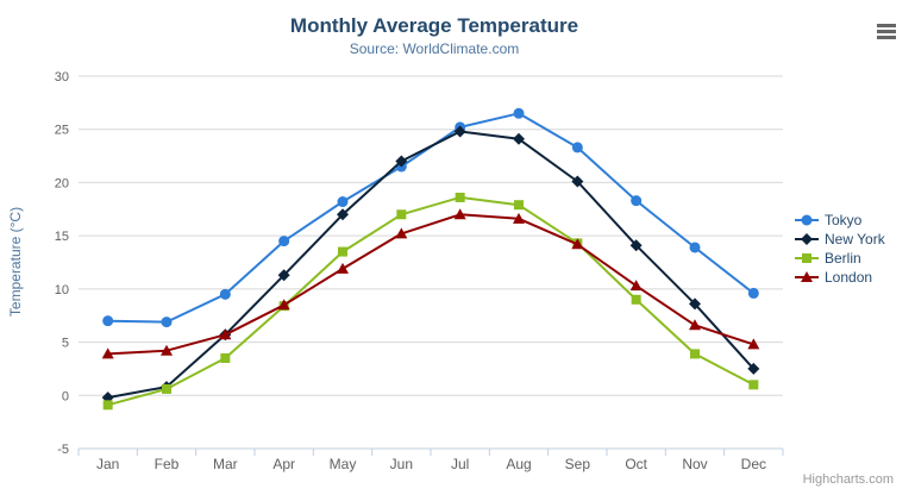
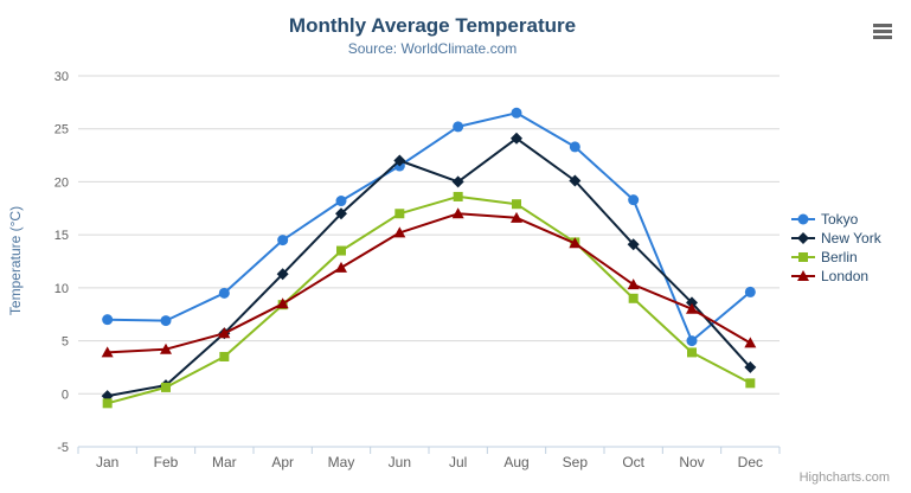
New York/Jul: 25 -> 20
Tokyo/Nov: 14 -> 5
London/Nov: 7 -> 8
